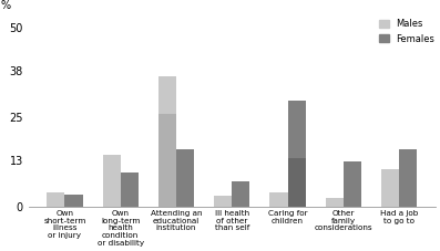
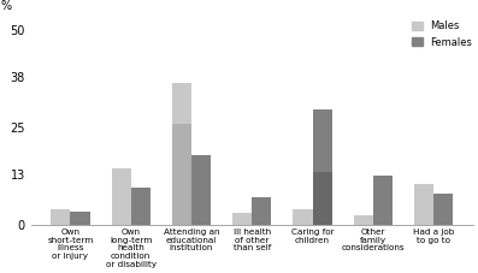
Females/Attending an educational institution: 16.0 -> 18.0
Females/Had a job to go to: 16.0 -> 8.0
